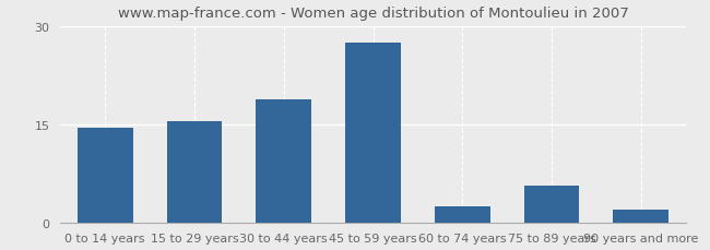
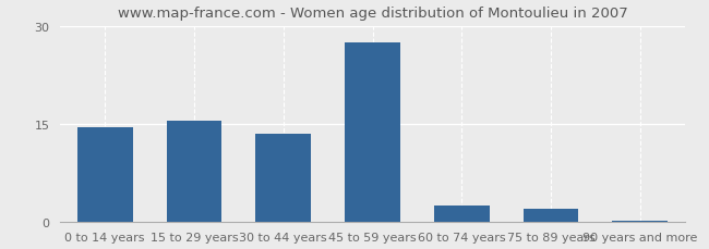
30 to 44 years: 18.8 -> 13.5
75 to 89 years: 5.6 -> 2.0
90 years and more: 2.0 -> 0.2
